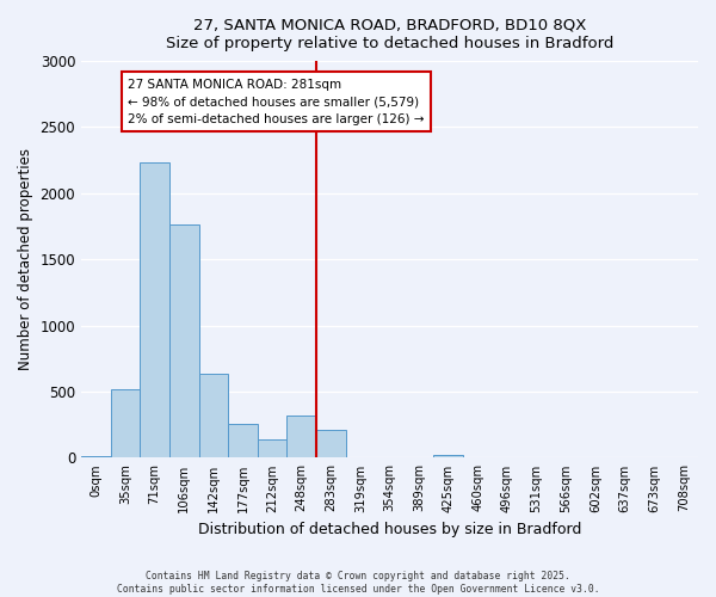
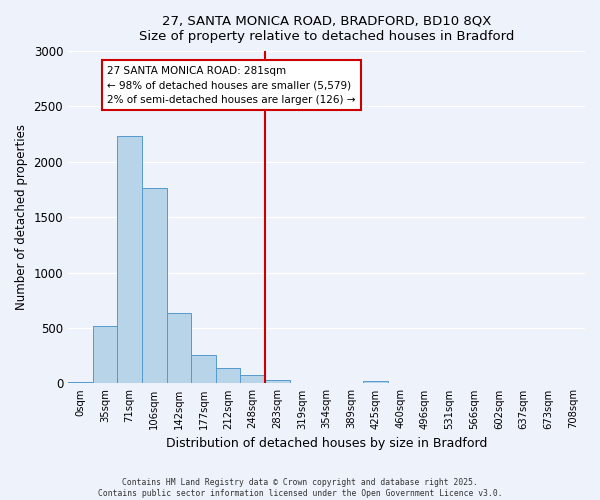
248sqm: 320 -> 80
283sqm: 210 -> 40
